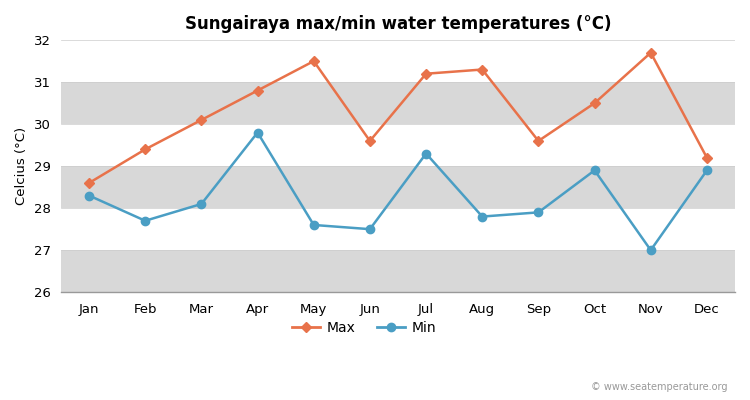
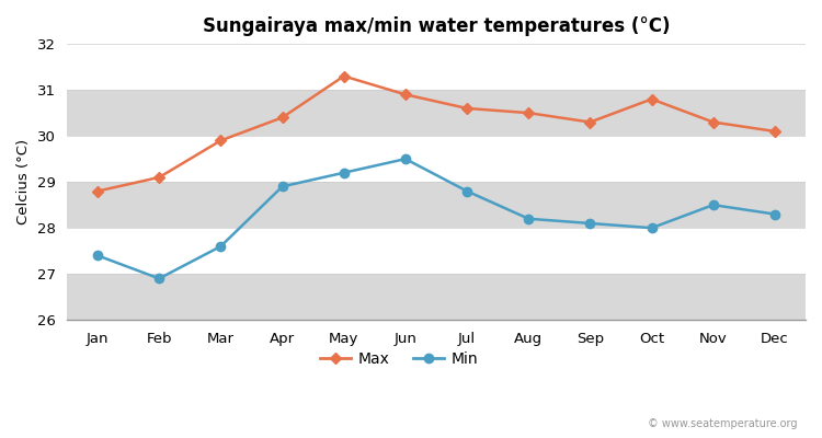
Max/Jan: 28.6 -> 28.8
Min/Jan: 28.3 -> 27.4
Max/Feb: 29.4 -> 29.1
Min/Feb: 27.7 -> 26.9
Max/Mar: 30.1 -> 29.9
Min/Mar: 28.1 -> 27.6
Max/Apr: 30.8 -> 30.4
Min/Apr: 29.8 -> 28.9
Max/May: 31.5 -> 31.3
Min/May: 27.6 -> 29.2
Max/Jun: 29.6 -> 30.9
Min/Jun: 27.5 -> 29.5
Max/Jul: 31.2 -> 30.6
Min/Jul: 29.3 -> 28.8
Max/Aug: 31.3 -> 30.5
Min/Aug: 27.8 -> 28.2
Max/Sep: 29.6 -> 30.3
Min/Sep: 27.9 -> 28.1
Max/Oct: 30.5 -> 30.8
Min/Oct: 28.9 -> 28.0
Max/Nov: 31.7 -> 30.3
Min/Nov: 27.0 -> 28.5
Max/Dec: 29.2 -> 30.1
Min/Dec: 28.9 -> 28.3
